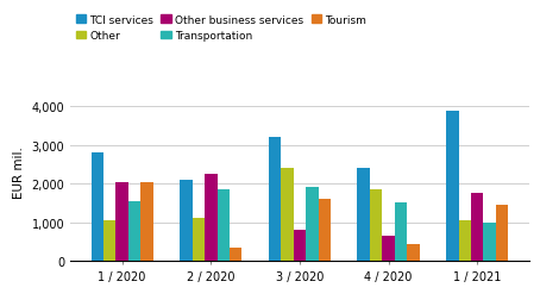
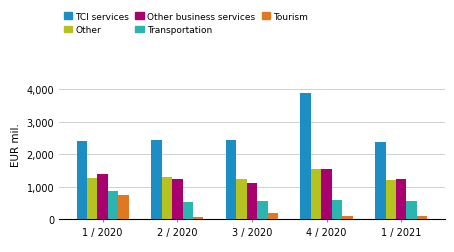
TCI services/1 / 2020: 2,800 -> 2,420
Other/1 / 2020: 1,050 -> 1,280
Other business services/1 / 2020: 2,050 -> 1,400
Transportation/1 / 2020: 1,550 -> 880
Tourism/1 / 2020: 2,050 -> 730
TCI services/2 / 2020: 2,100 -> 2,440
Other/2 / 2020: 1,100 -> 1,310
Other business services/2 / 2020: 2,250 -> 1,250
Transportation/2 / 2020: 1,850 -> 540
Tourism/2 / 2020: 350 -> 60
TCI services/3 / 2020: 3,200 -> 2,440
Other/3 / 2020: 2,400 -> 1,240
Other business services/3 / 2020: 800 -> 1,100
Transportation/3 / 2020: 1,900 -> 570
Tourism/3 / 2020: 1,600 -> 180
TCI services/4 / 2020: 2,400 -> 3,900
Other/4 / 2020: 1,850 -> 1,550
Other business services/4 / 2020: 650 -> 1,550
Transportation/4 / 2020: 1,500 -> 580
Tourism/4 / 2020: 450 -> 110
TCI services/1 / 2021: 3,900 -> 2,380
Other/1 / 2021: 1,050 -> 1,210
Other business services/1 / 2021: 1,750 -> 1,240
Transportation/1 / 2021: 1,000 -> 550
Tourism/1 / 2021: 1,450 -> 90
